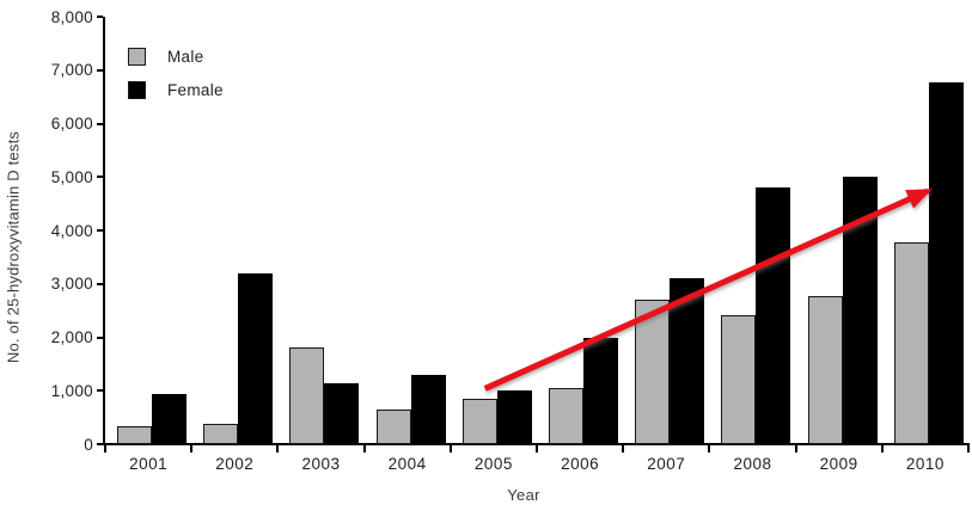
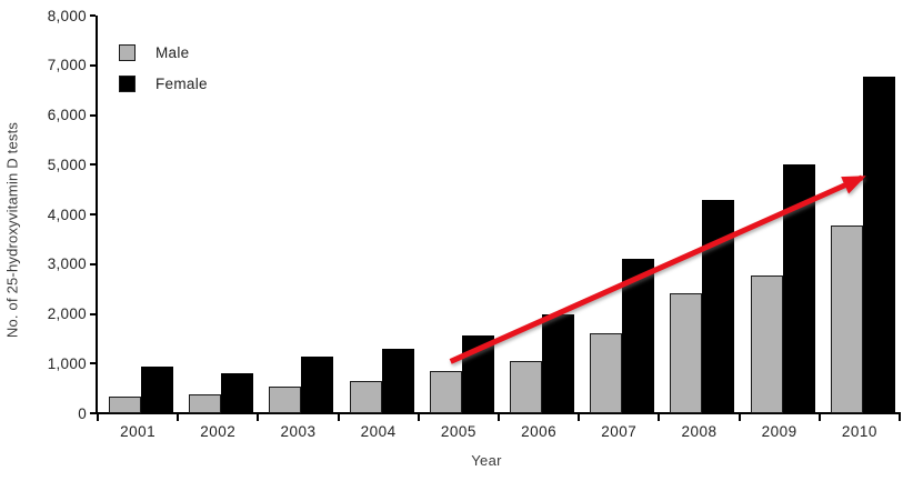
Female/2002: 3200 -> 800
Male/2003: 1800 -> 500
Female/2005: 1000 -> 1600
Male/2007: 2700 -> 1600
Female/2008: 4800 -> 4300
